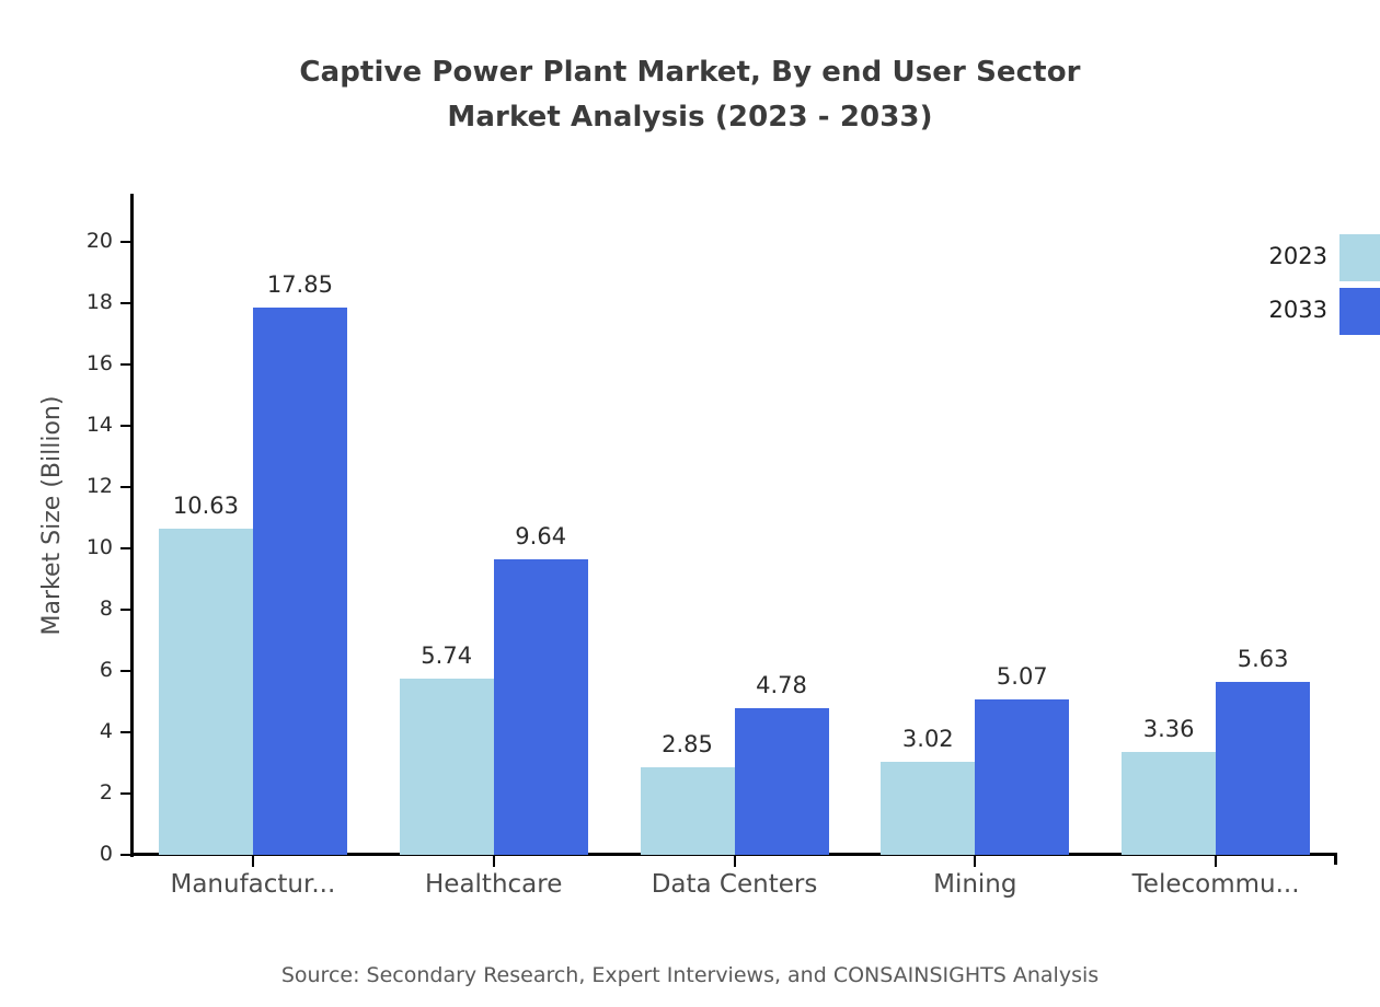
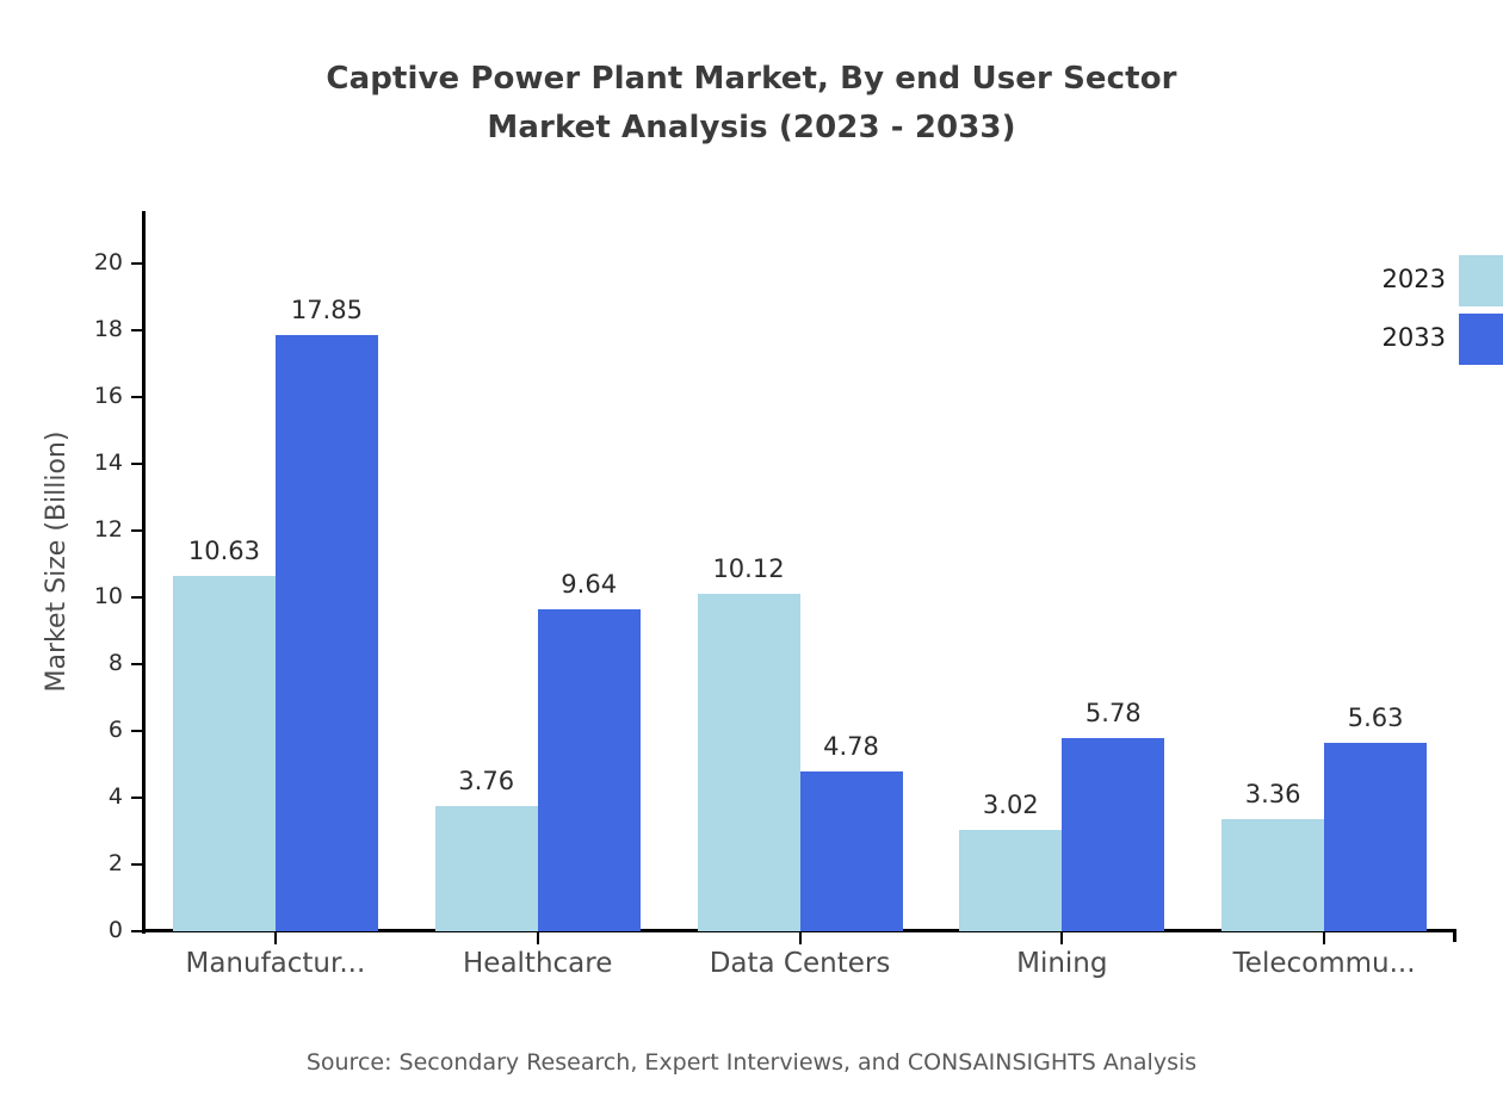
2023/Healthcare: 5.74 -> 3.76
2023/Data Centers: 2.85 -> 10.12
2033/Mining: 5.07 -> 5.78
